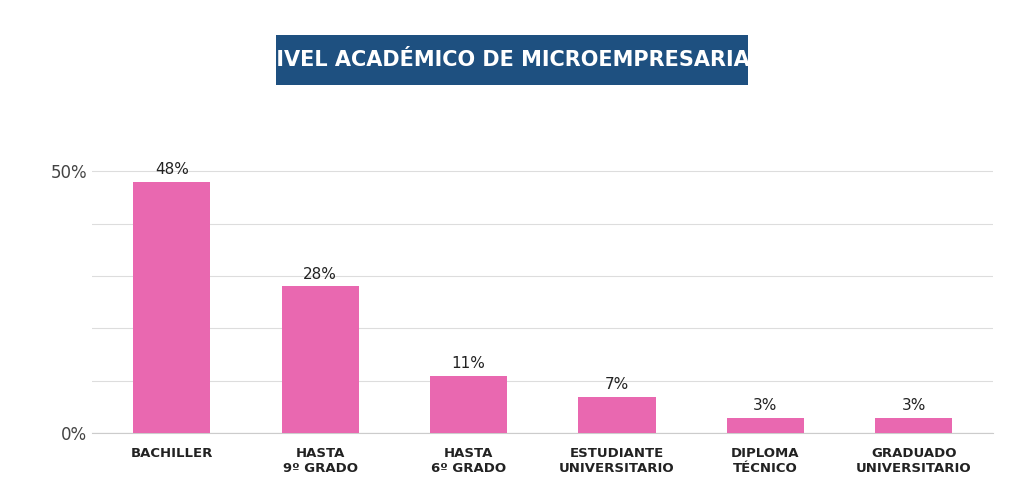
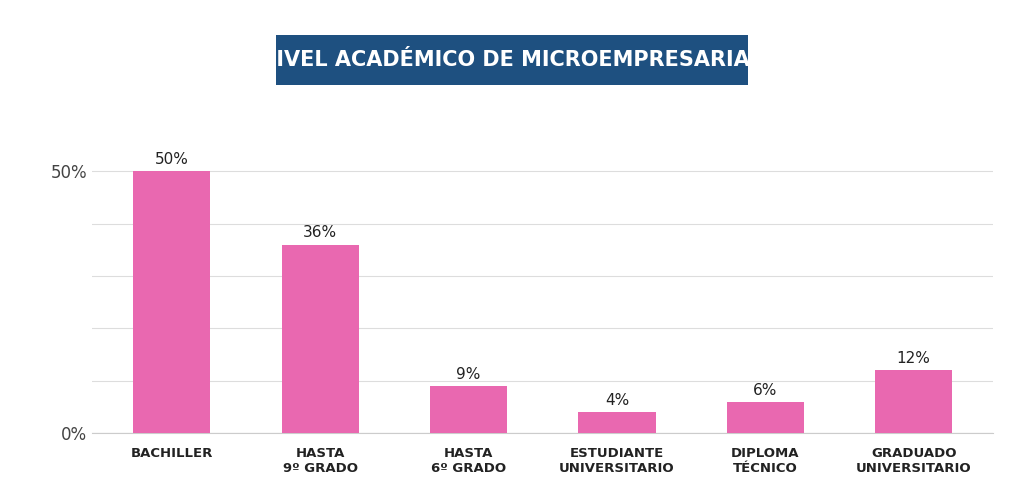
BACHILLER: 48% -> 50%
HASTA 9º GRADO: 28% -> 36%
HASTA 6º GRADO: 11% -> 9%
ESTUDIANTE UNIVERSITARIO: 7% -> 4%
DIPLOMA TÉCNICO: 3% -> 6%
GRADUADO UNIVERSITARIO: 3% -> 12%
